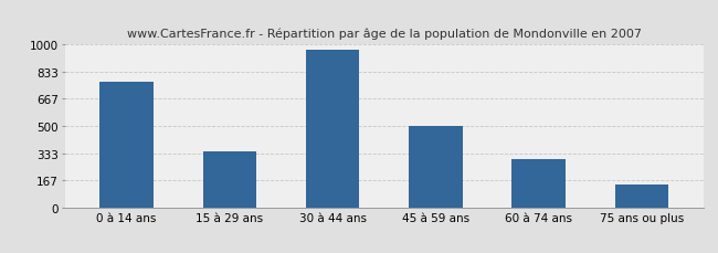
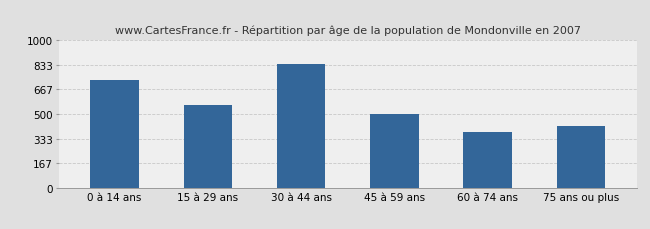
0 à 14 ans: 780 -> 730
15 à 29 ans: 340 -> 560
30 à 44 ans: 970 -> 840
60 à 74 ans: 300 -> 380
75 ans ou plus: 140 -> 420
